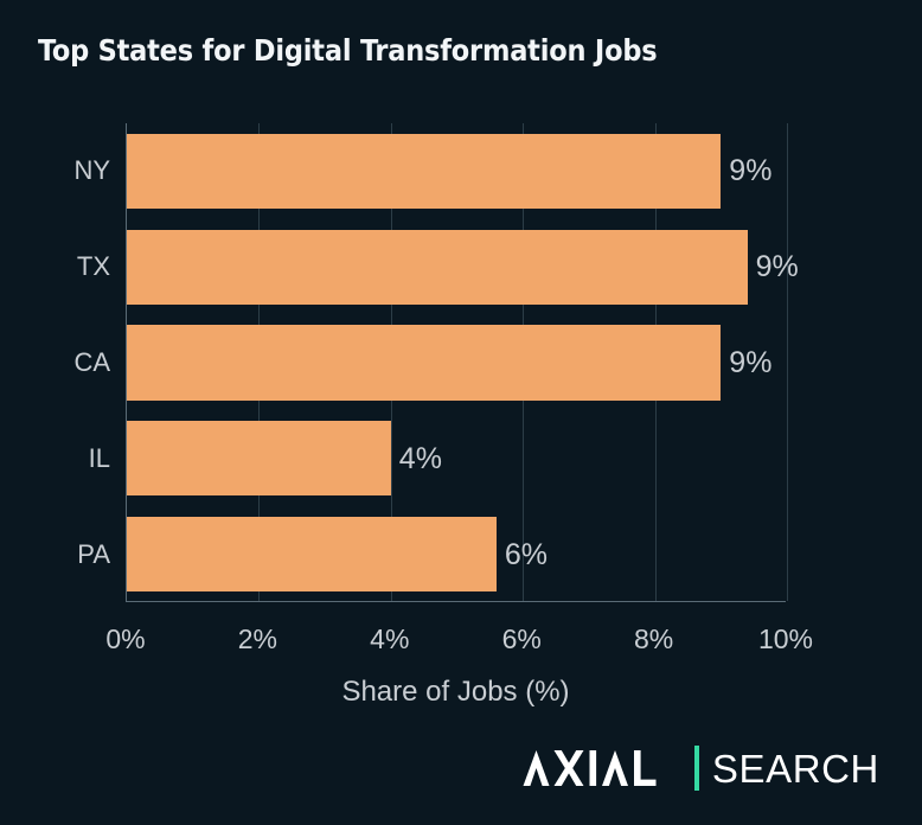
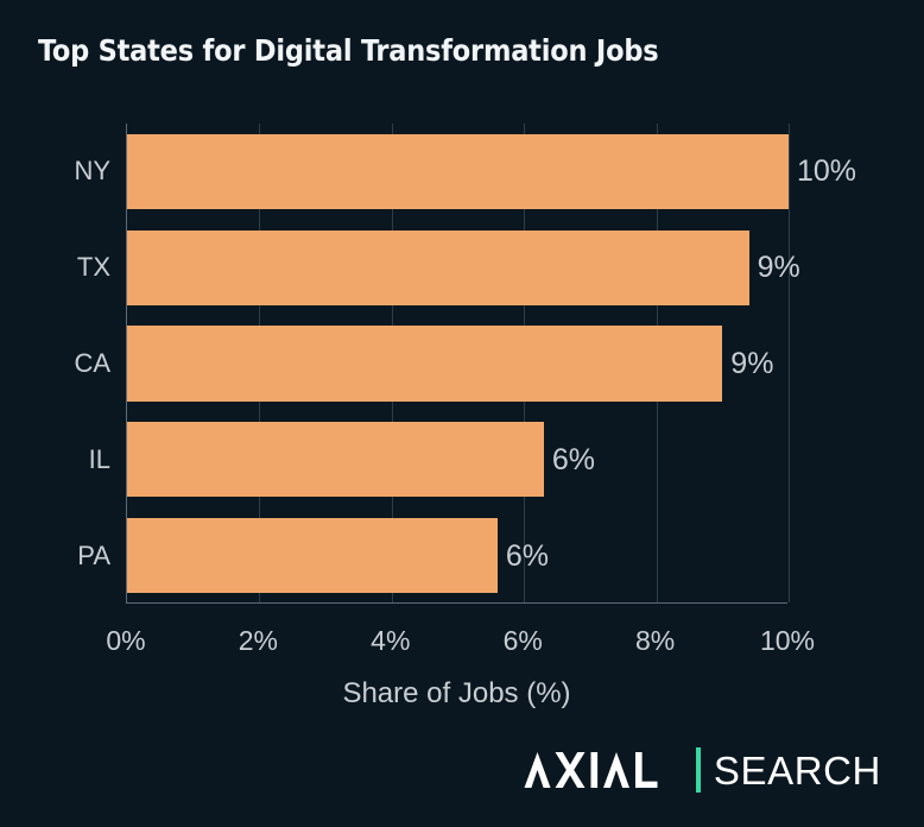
NY: 9% -> 10%
IL: 4% -> 6%
